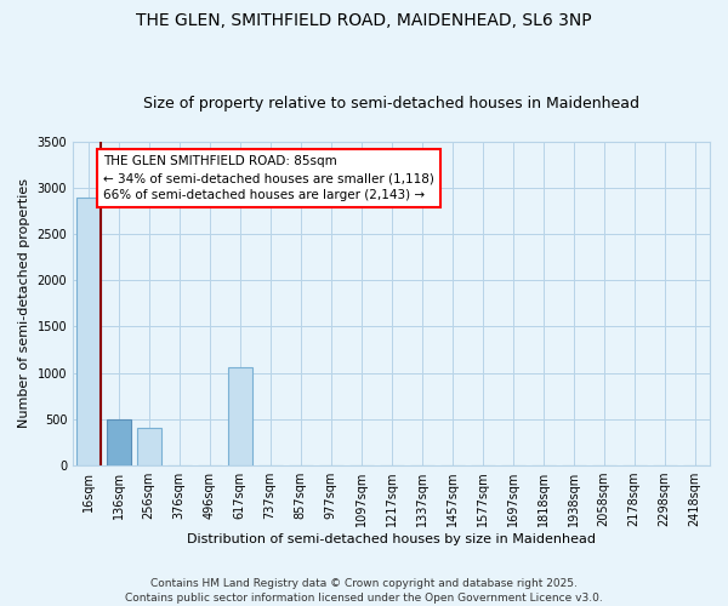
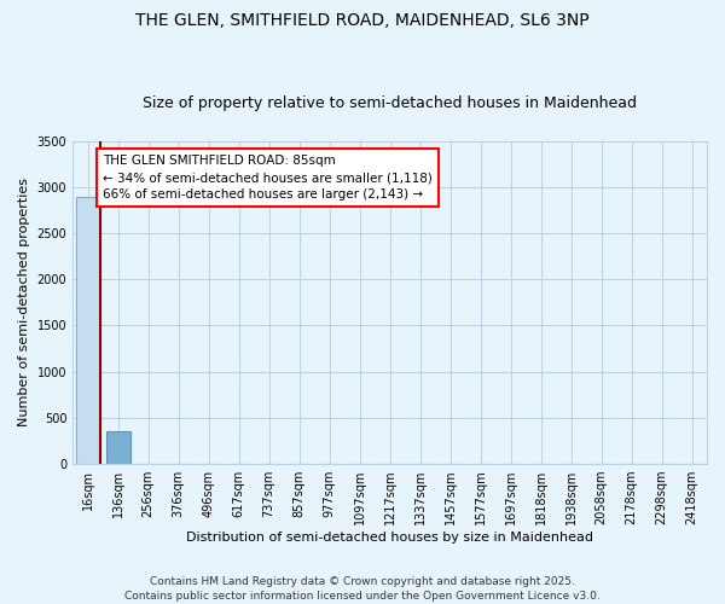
136sqm: 500 -> 350
256sqm: 400 -> 0
617sqm: 1060 -> 0
